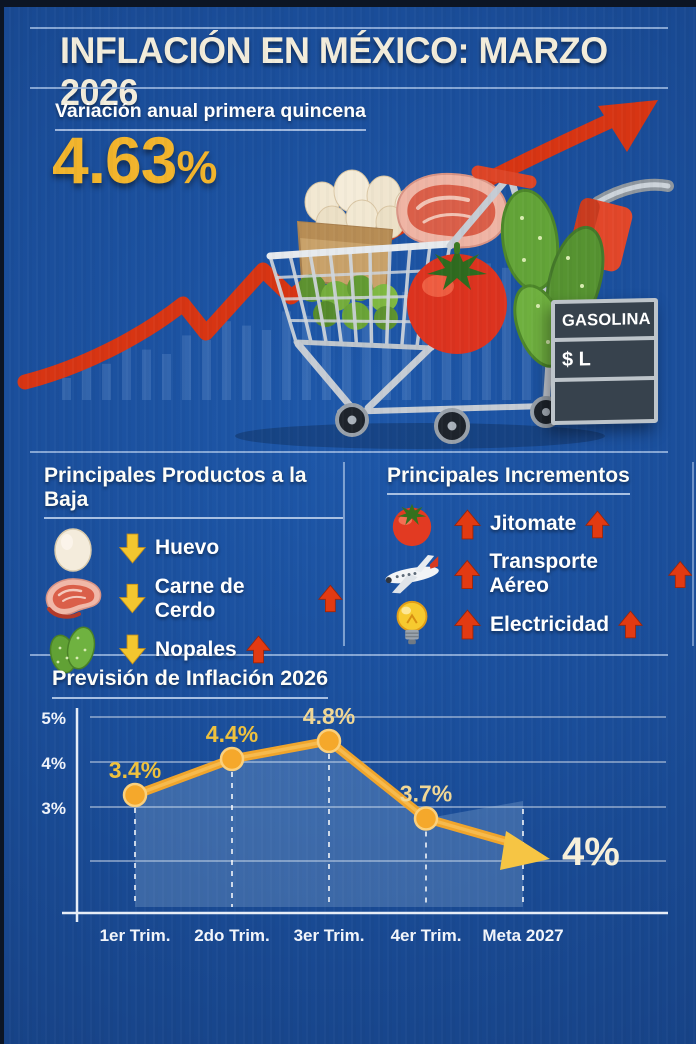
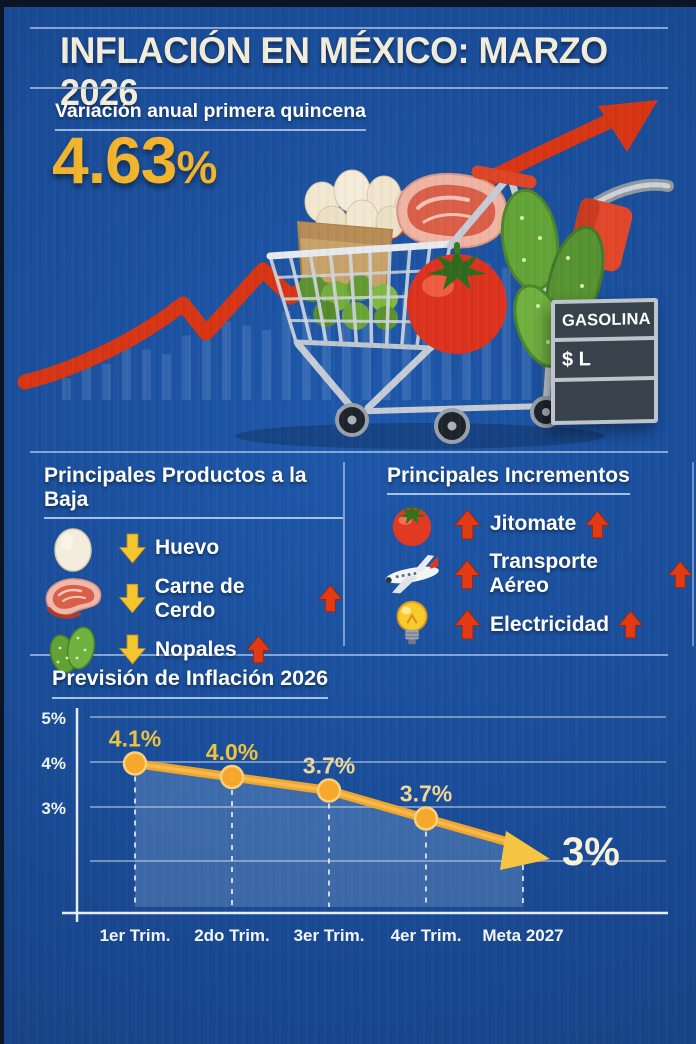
1er Trim.: 3.4% -> 4.1%
2do Trim.: 4.4% -> 4.0%
3er Trim.: 4.8% -> 3.7%
Meta 2027: 4% -> 3%
